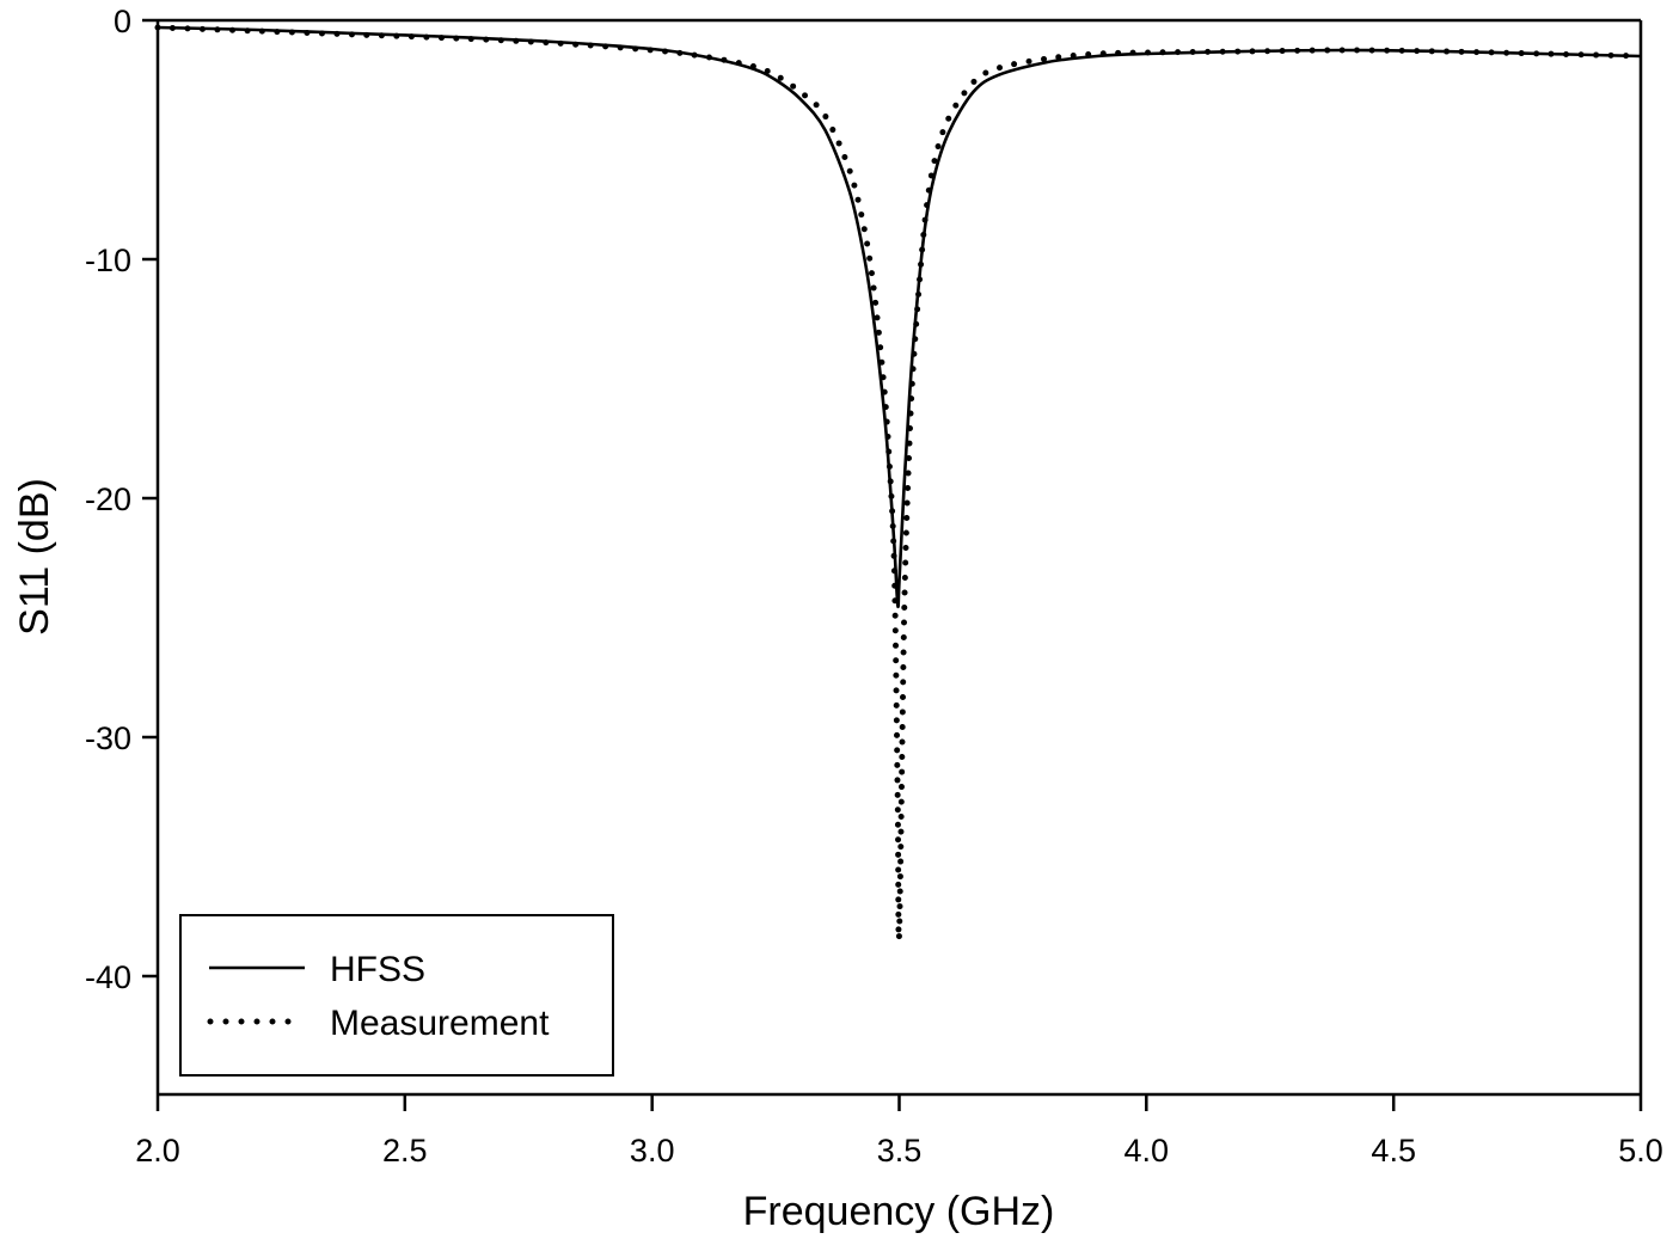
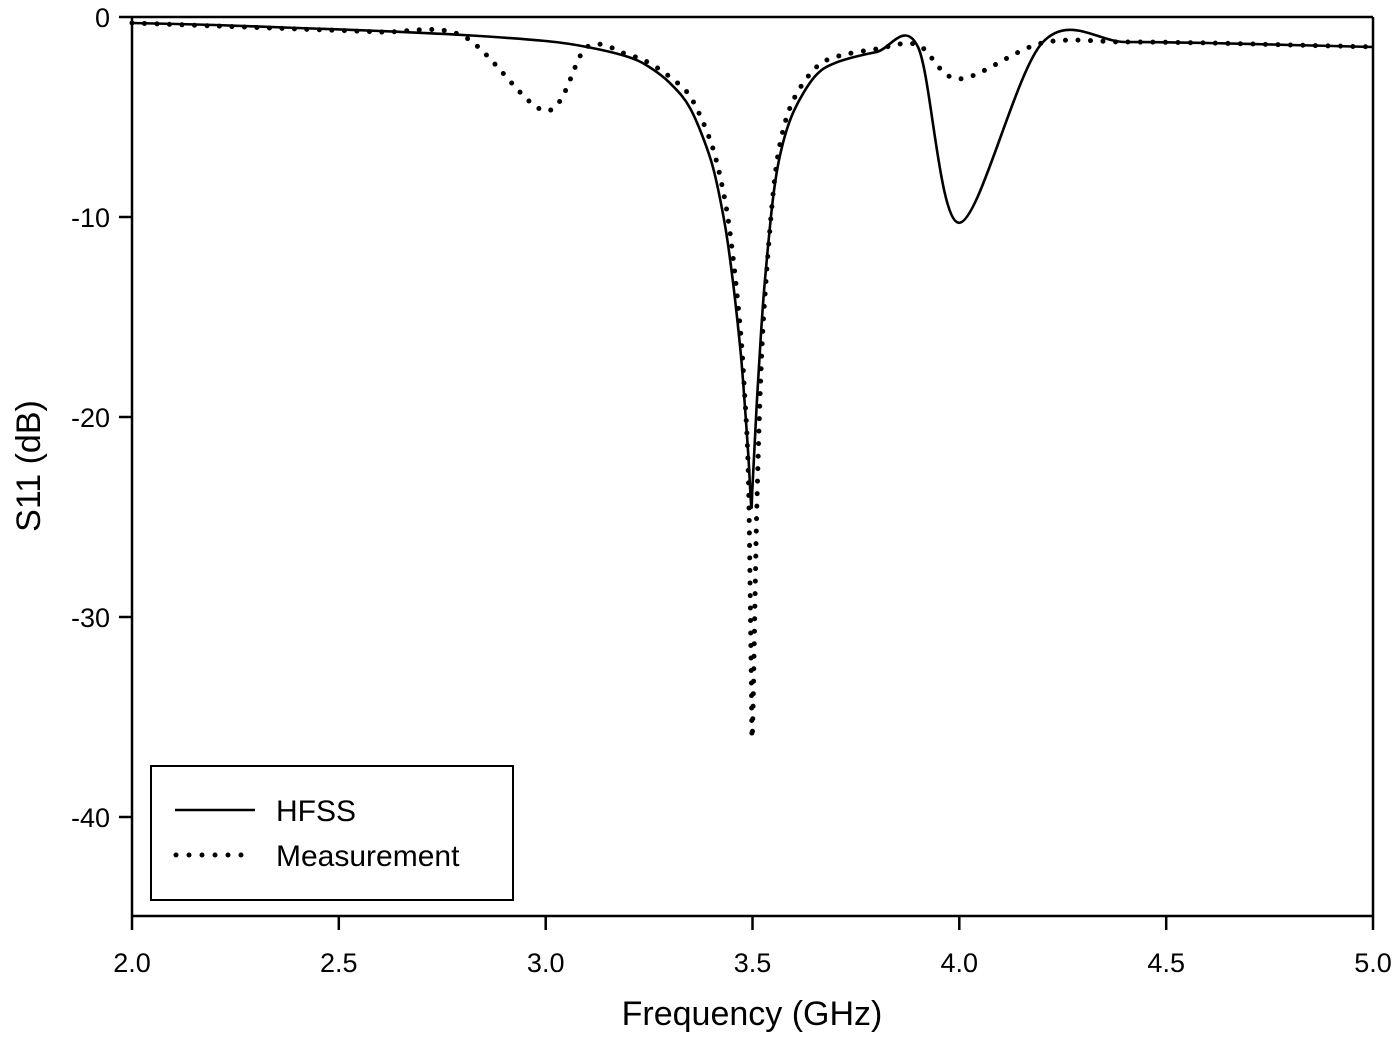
Measurement/3.0: -1.2 -> -4.7
Measurement/3.5: -38.3 -> -35.7
HFSS/4.0: -1.4 -> -10.3
Measurement/4.0: -1.4 -> -3.1
